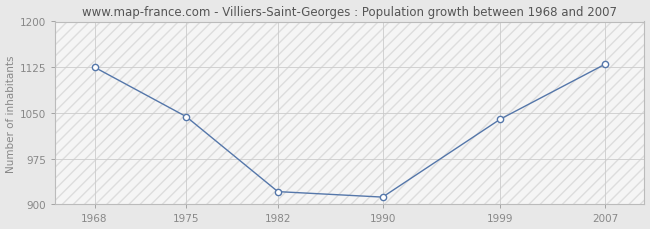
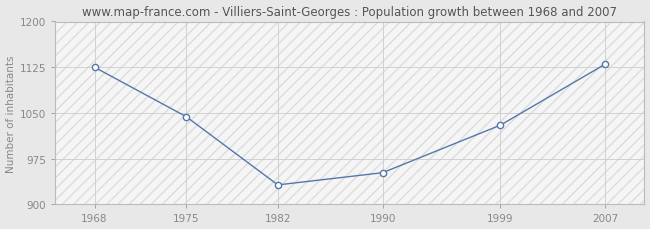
1982: 921 -> 932
1990: 912 -> 952
1999: 1040 -> 1030
